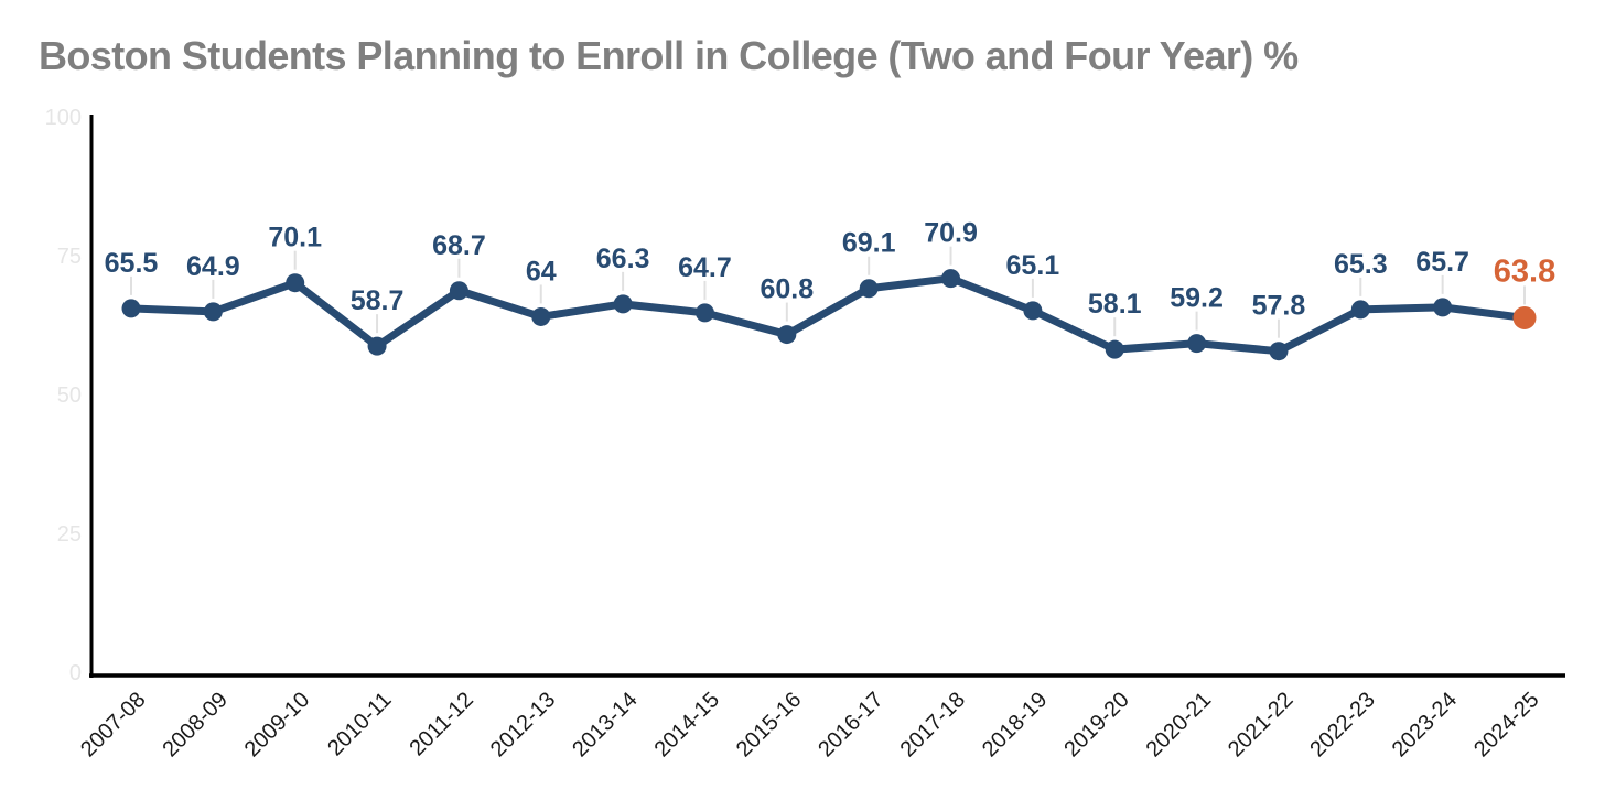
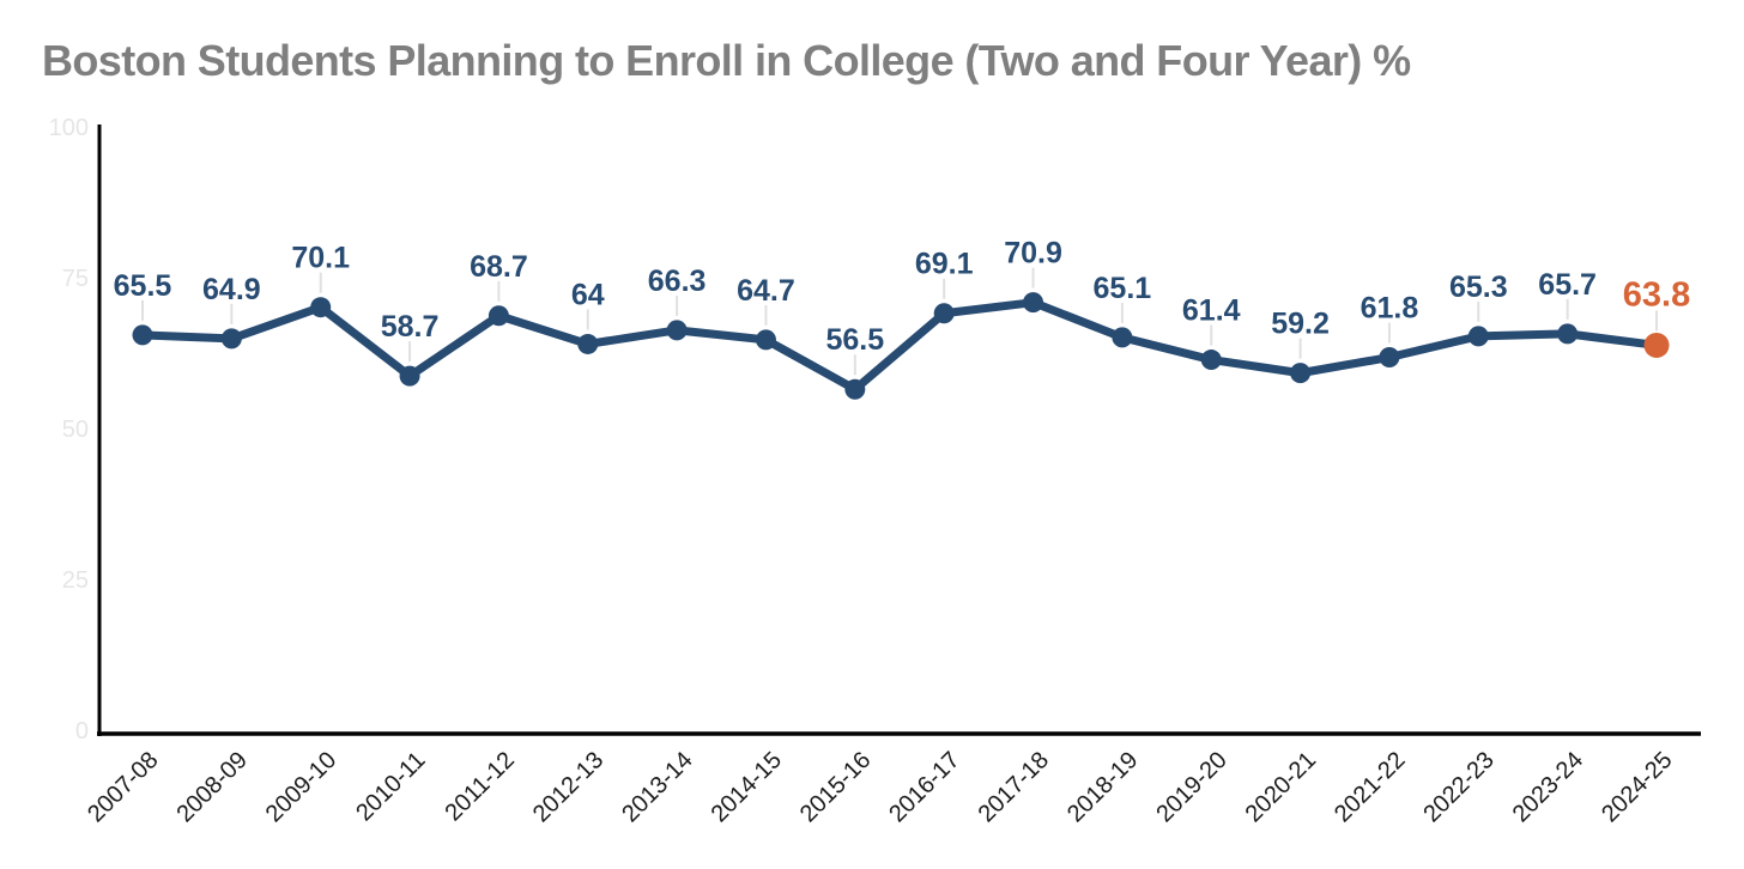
2015-16: 60.8 -> 56.5
2019-20: 58.1 -> 61.4
2021-22: 57.8 -> 61.8
